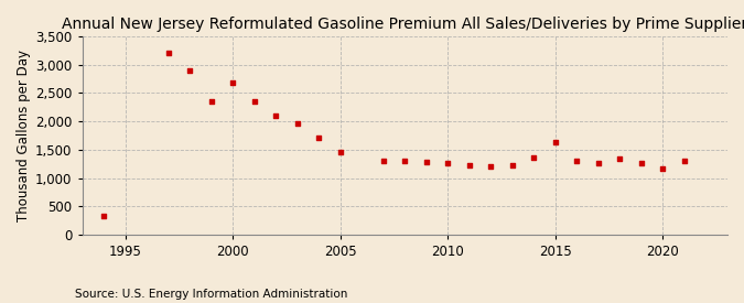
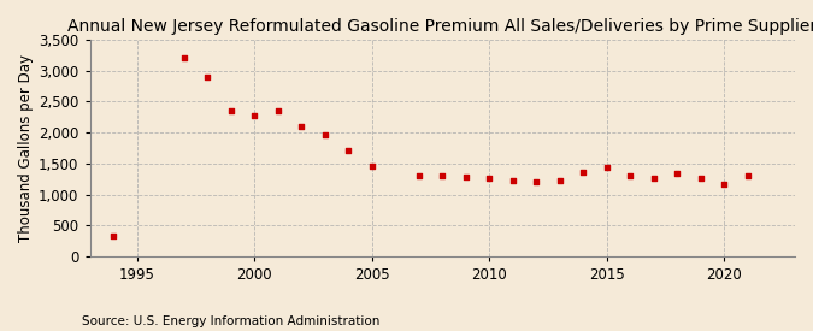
2000: 2,680 -> 2,270
2015: 1,640 -> 1,450
